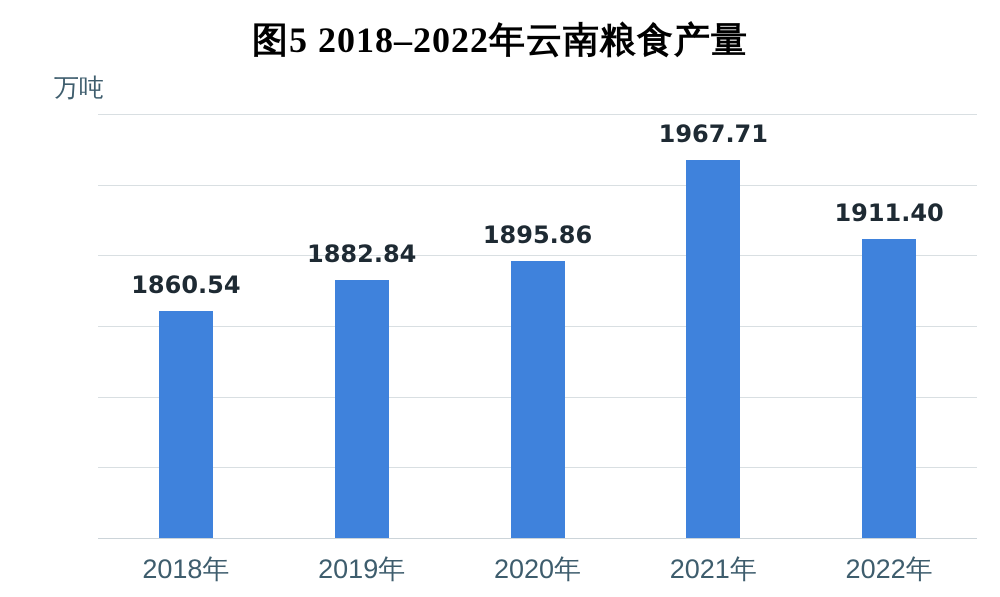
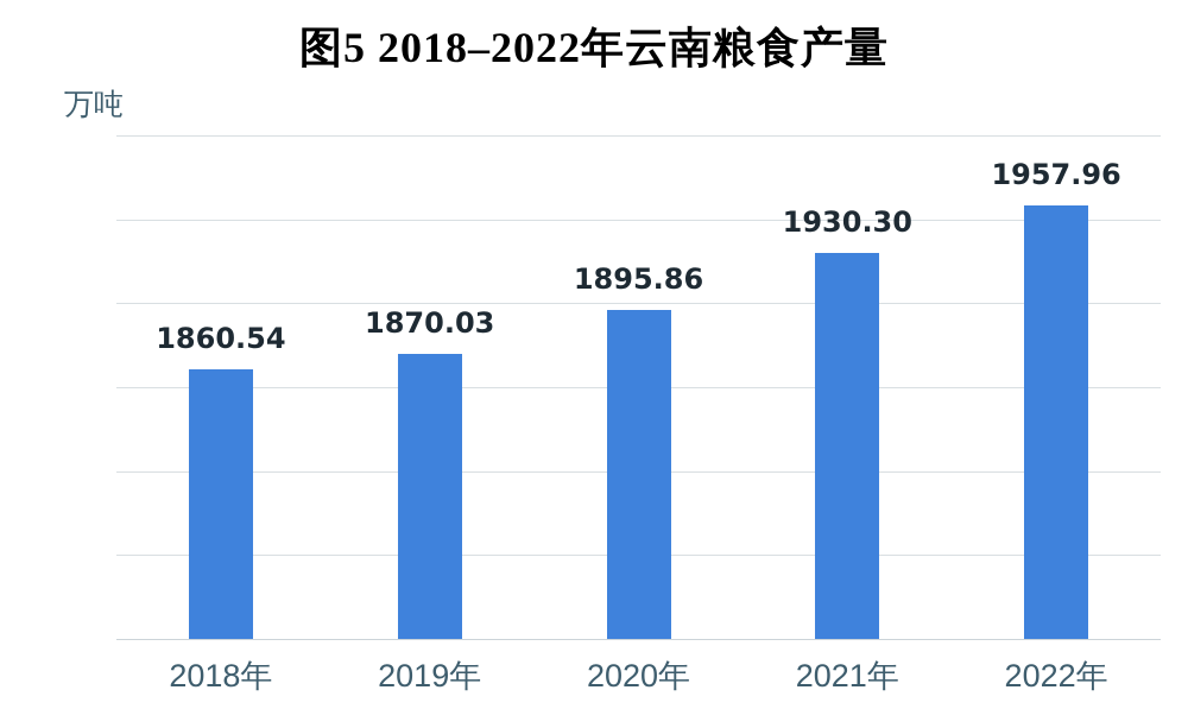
2019年: 1882.84 -> 1870.03
2021年: 1967.71 -> 1930.30
2022年: 1911.40 -> 1957.96
